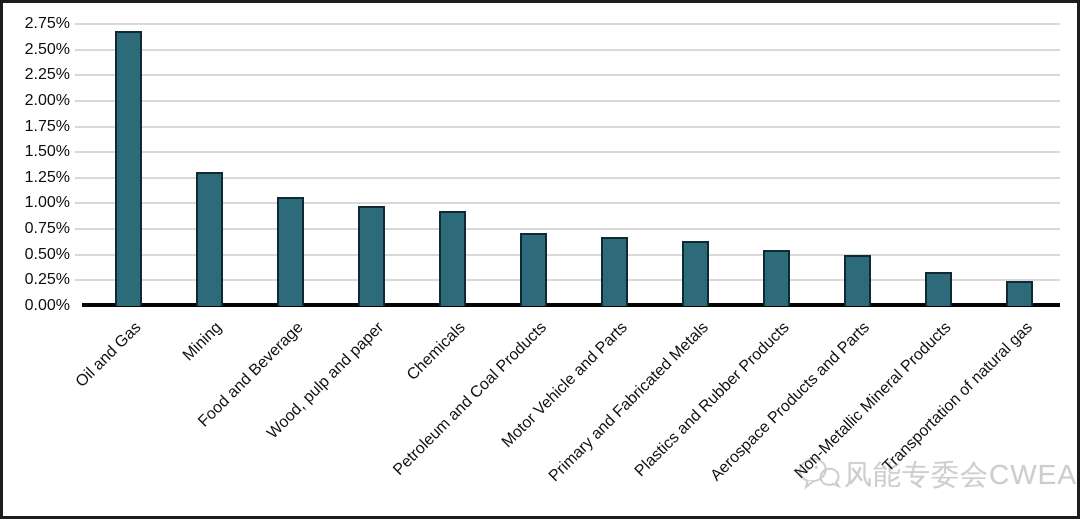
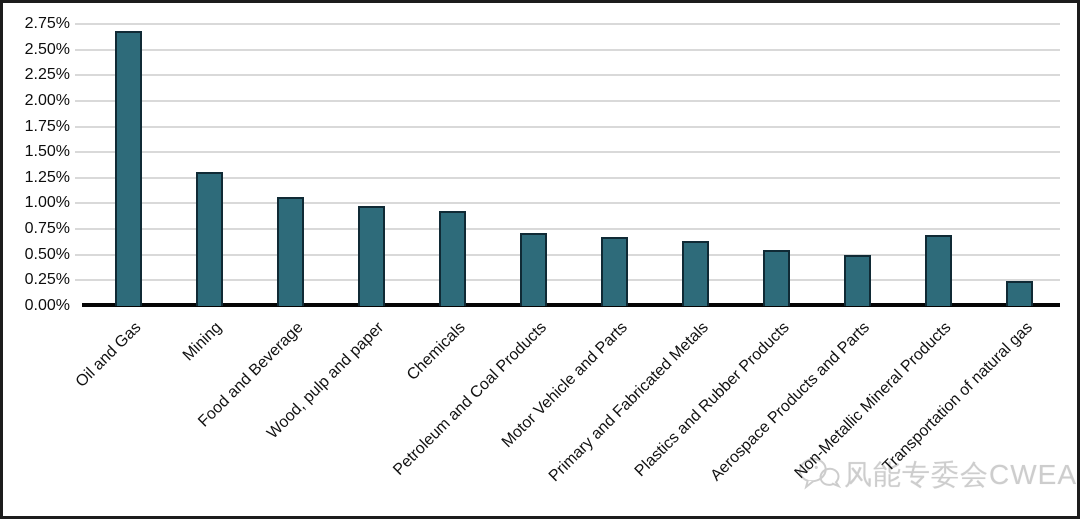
Non-Metallic Mineral Products: 0.33% -> 0.69%
